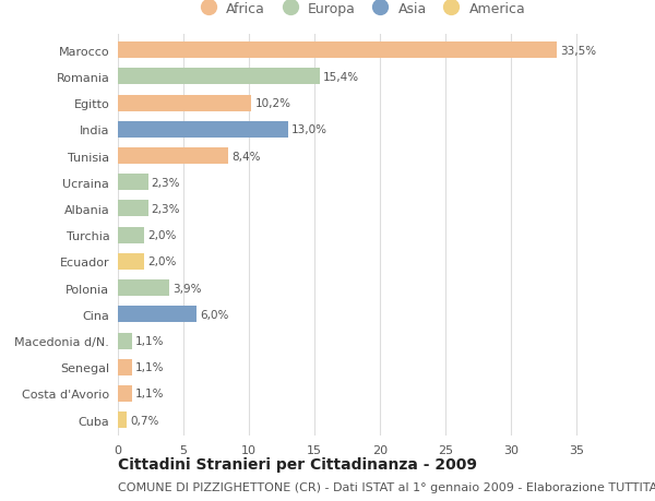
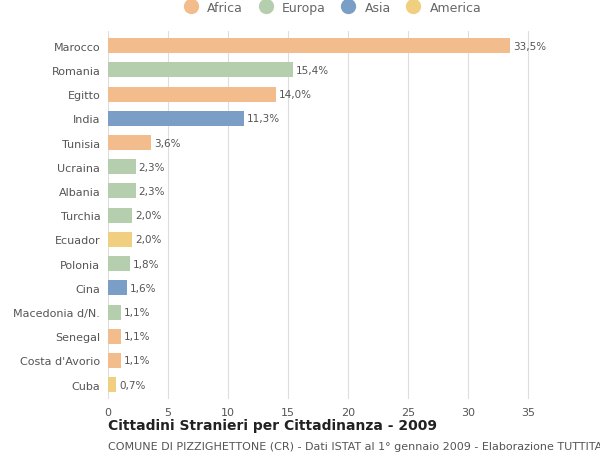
Egitto: 10,2% -> 14,0%
India: 13,0% -> 11,3%
Tunisia: 8,4% -> 3,6%
Polonia: 3,9% -> 1,8%
Cina: 6,0% -> 1,6%
